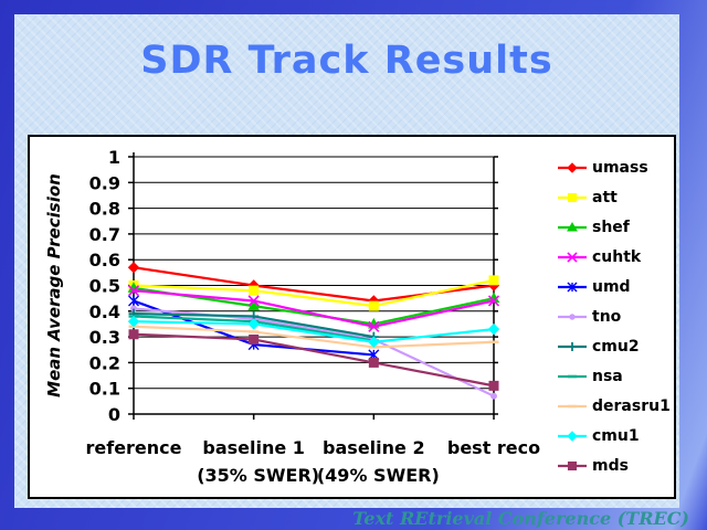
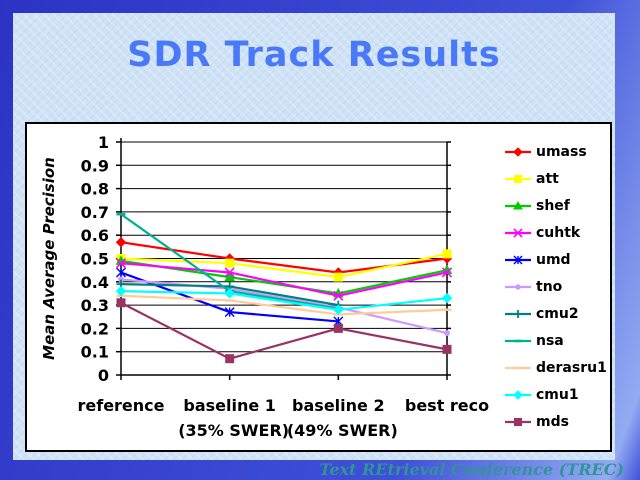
nsa/reference: 0.38 -> 0.69
mds/baseline 1: 0.29 -> 0.07
tno/best reco: 0.07 -> 0.18
